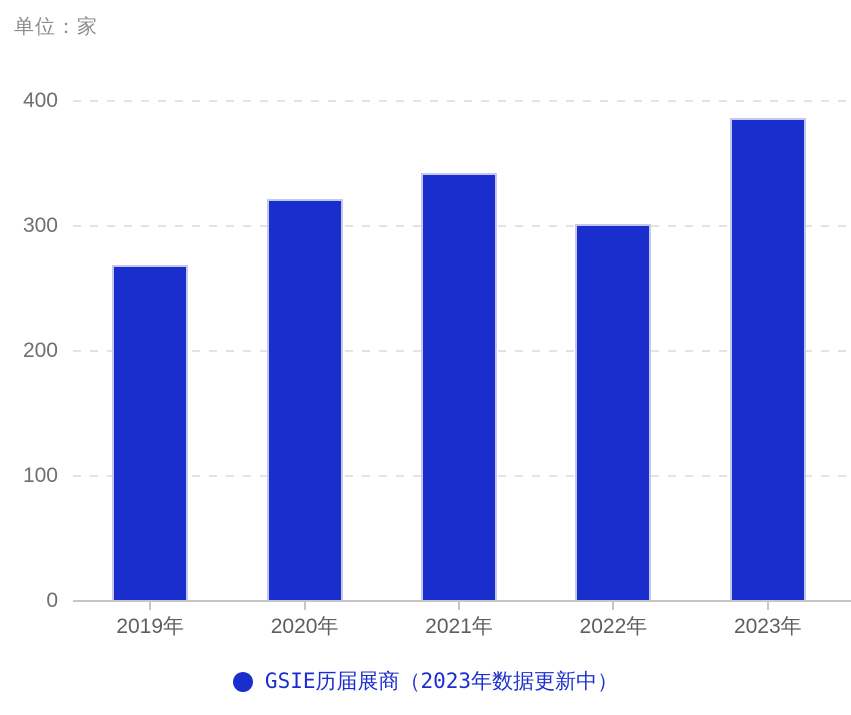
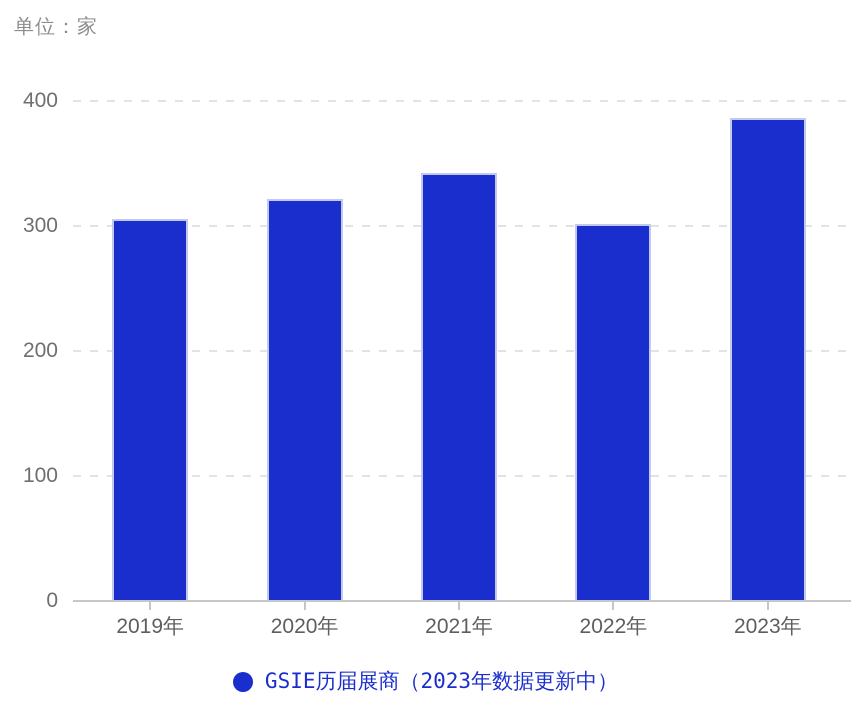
2019年: 268 -> 305
